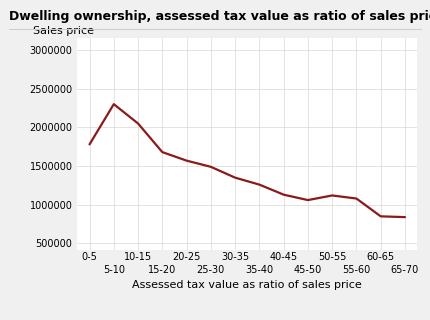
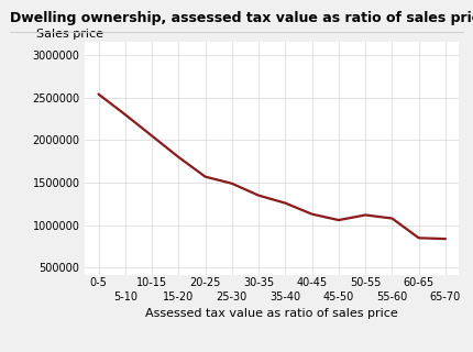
0-5: 1780000 -> 2540000
15-20: 1680000 -> 1800000
